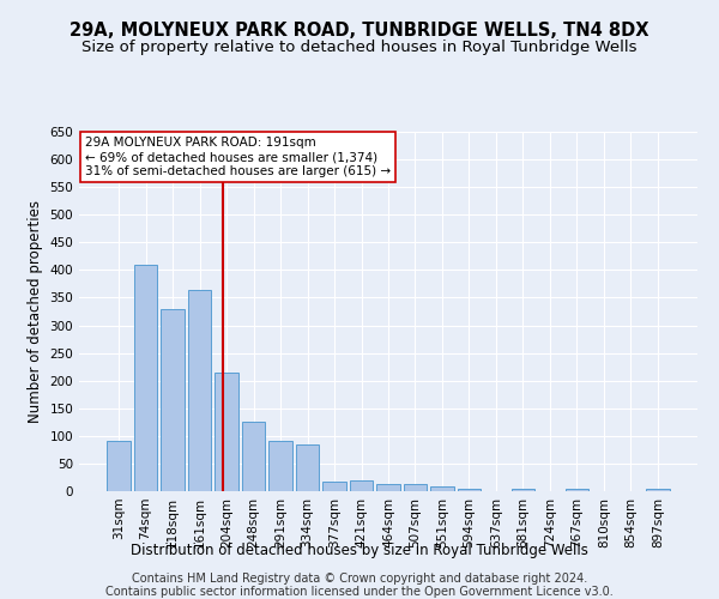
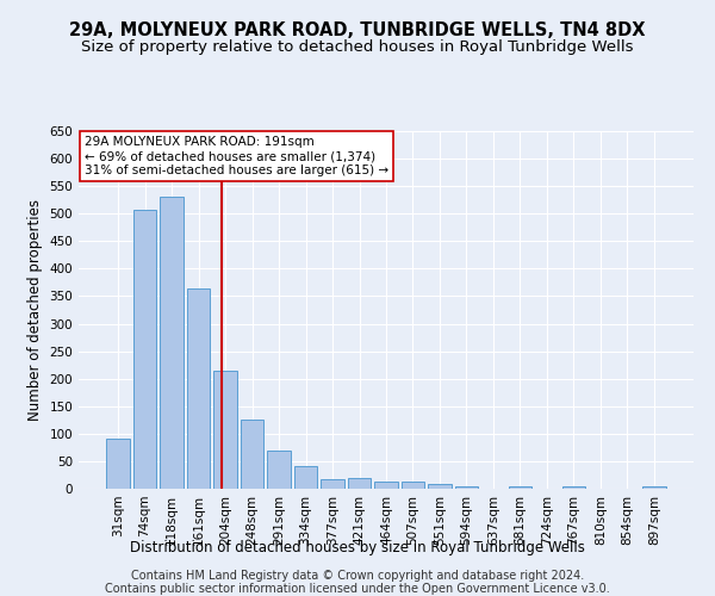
74sqm: 410 -> 507
118sqm: 330 -> 530
291sqm: 90 -> 70
334sqm: 85 -> 42
